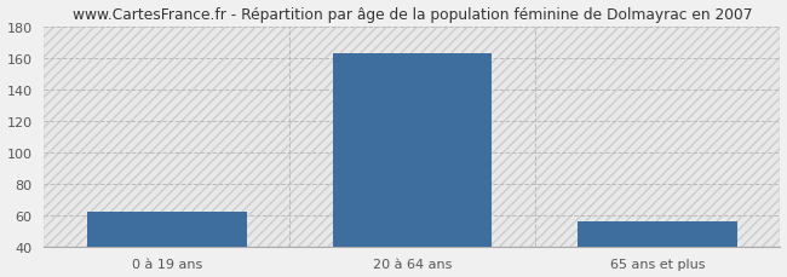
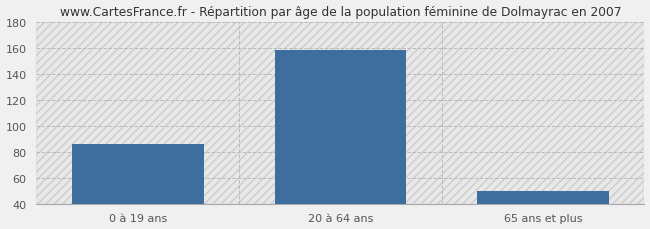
0 à 19 ans: 62 -> 86
20 à 64 ans: 163 -> 158
65 ans et plus: 56 -> 50
